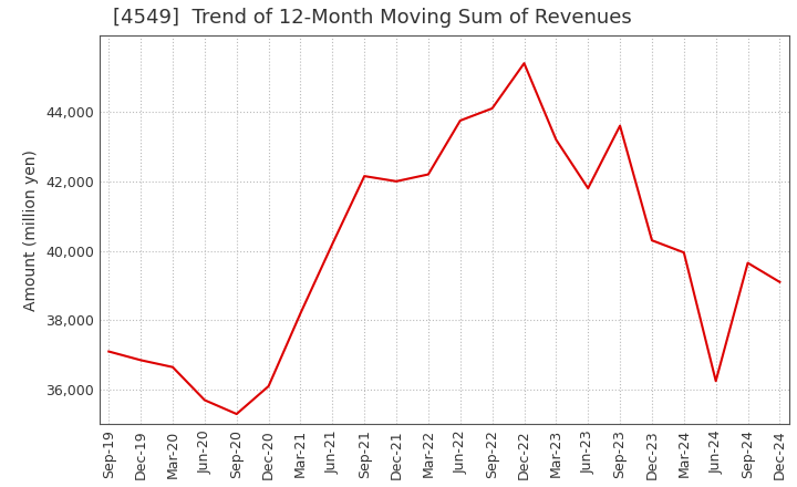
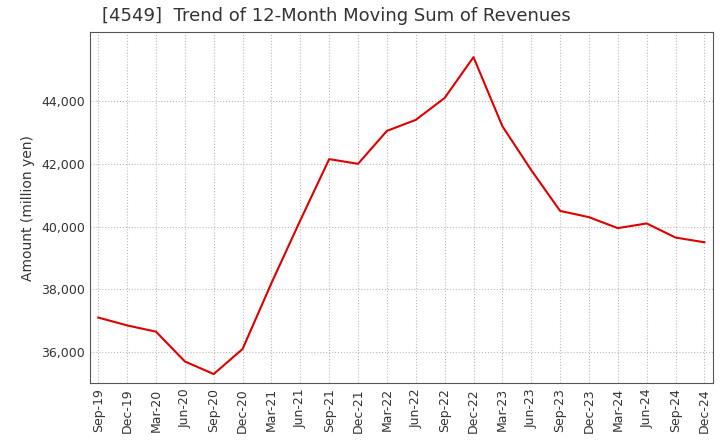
Mar-22: 42,200 -> 43,050
Jun-22: 43,750 -> 43,400
Sep-23: 43,600 -> 40,500
Jun-24: 36,250 -> 40,100
Dec-24: 39,100 -> 39,500
